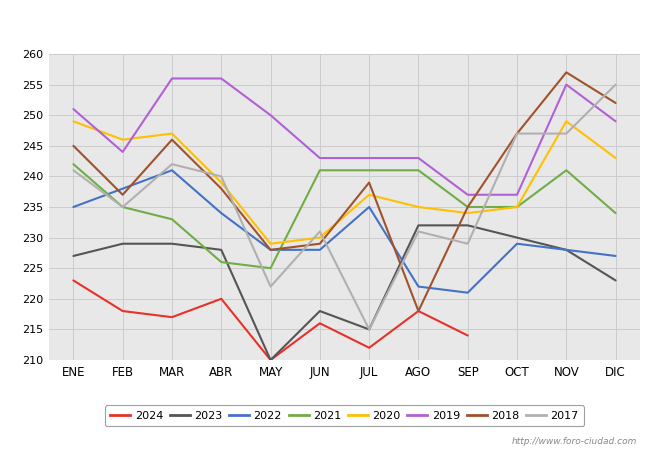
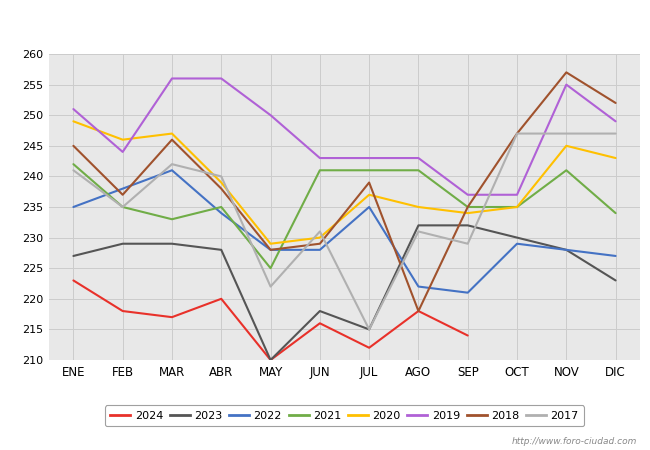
2021/ABR: 226 -> 235
2020/NOV: 249 -> 245
2017/DIC: 255 -> 247
